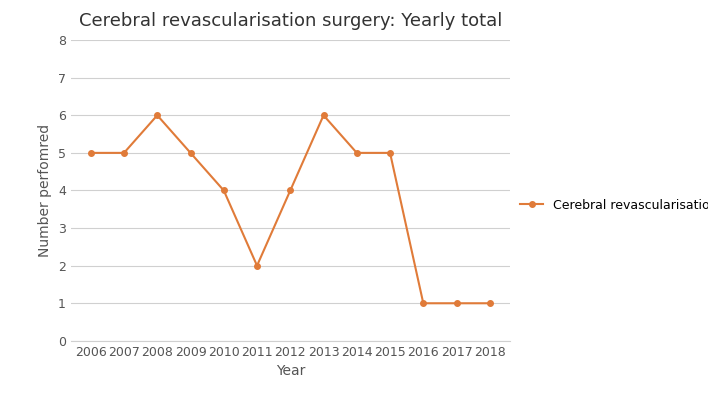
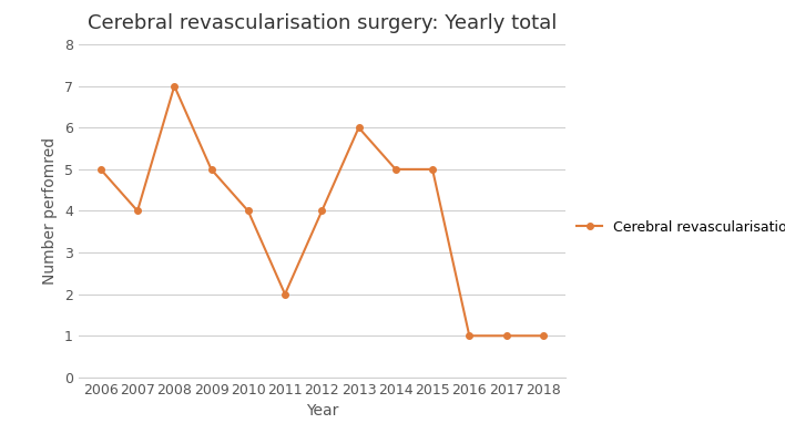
2007: 5 -> 4
2008: 6 -> 7
